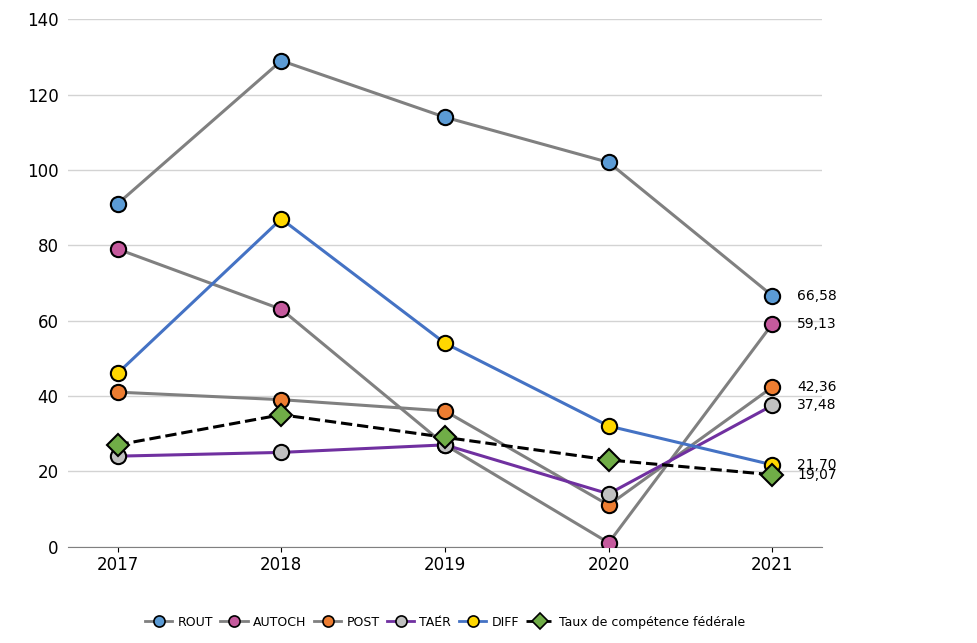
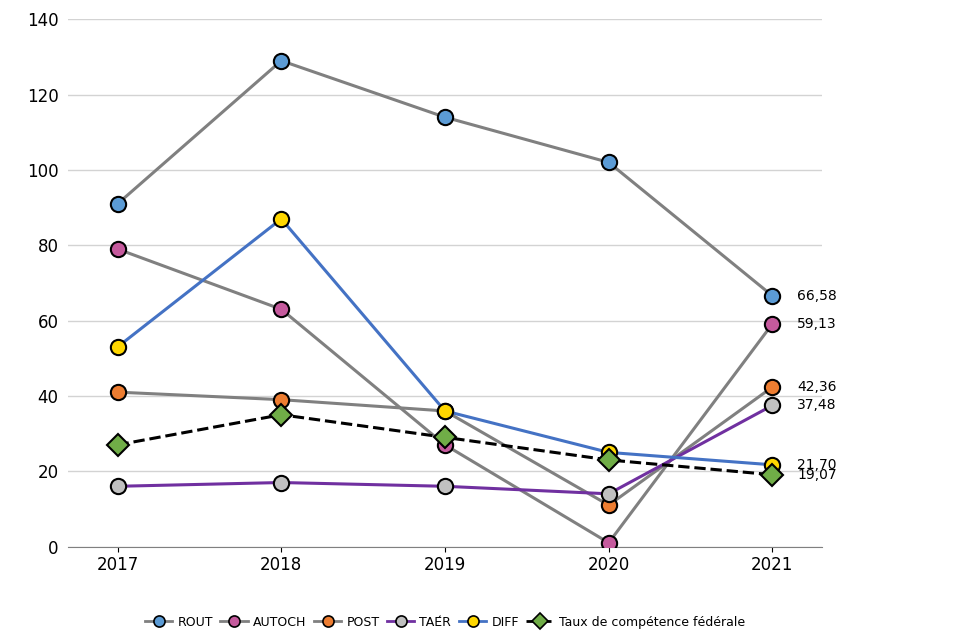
TAÉR/2017: 24.0 -> 16.0
DIFF/2017: 46.0 -> 53.0
TAÉR/2018: 25.0 -> 17.0
TAÉR/2019: 27.0 -> 16.0
DIFF/2019: 54.0 -> 36.0
DIFF/2020: 32.0 -> 25.0
